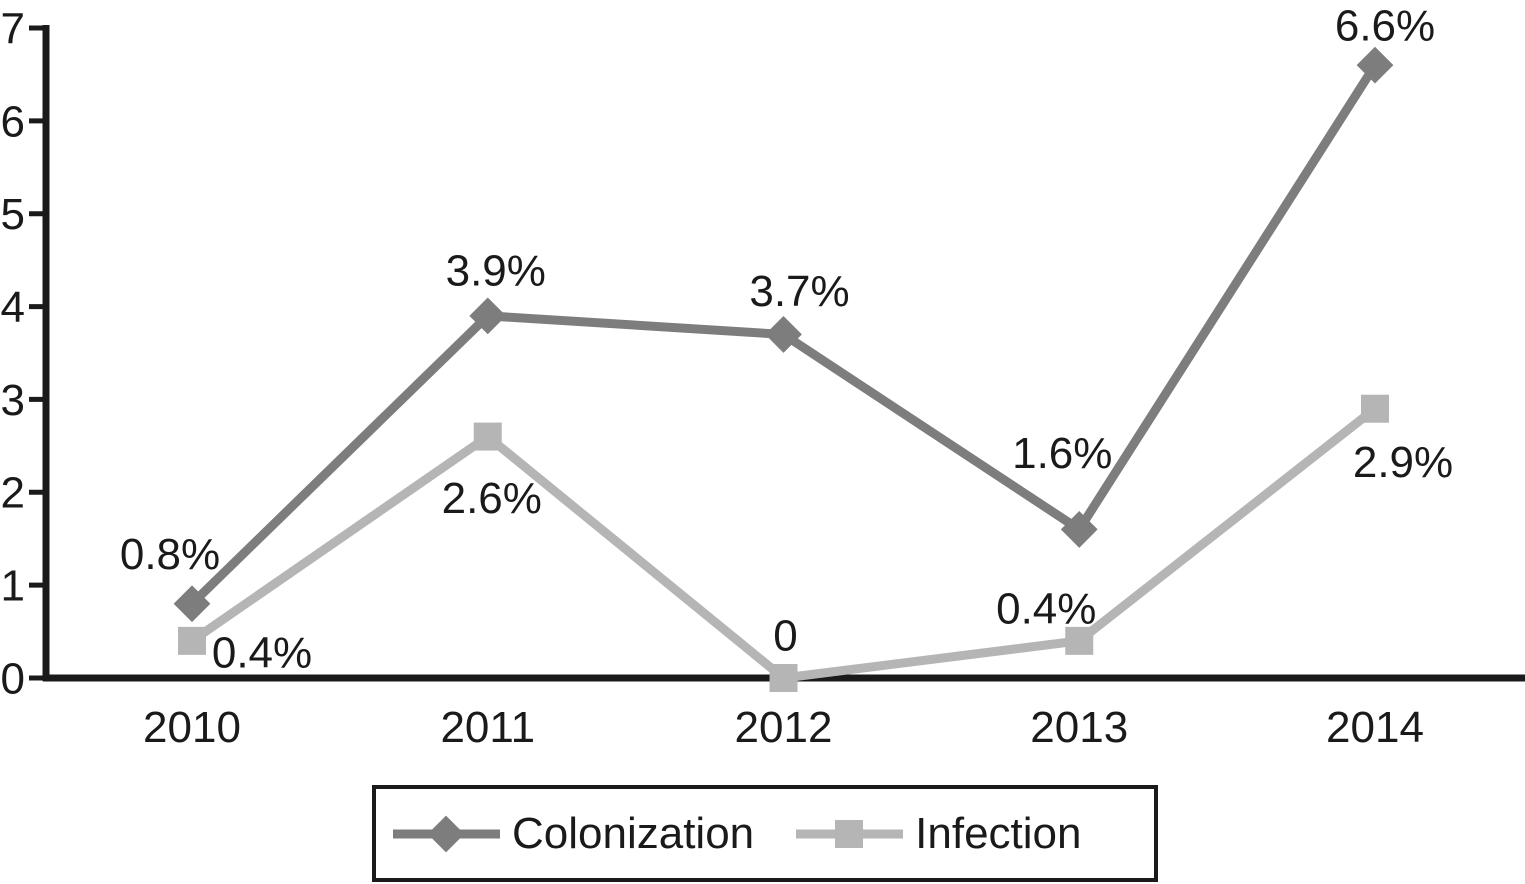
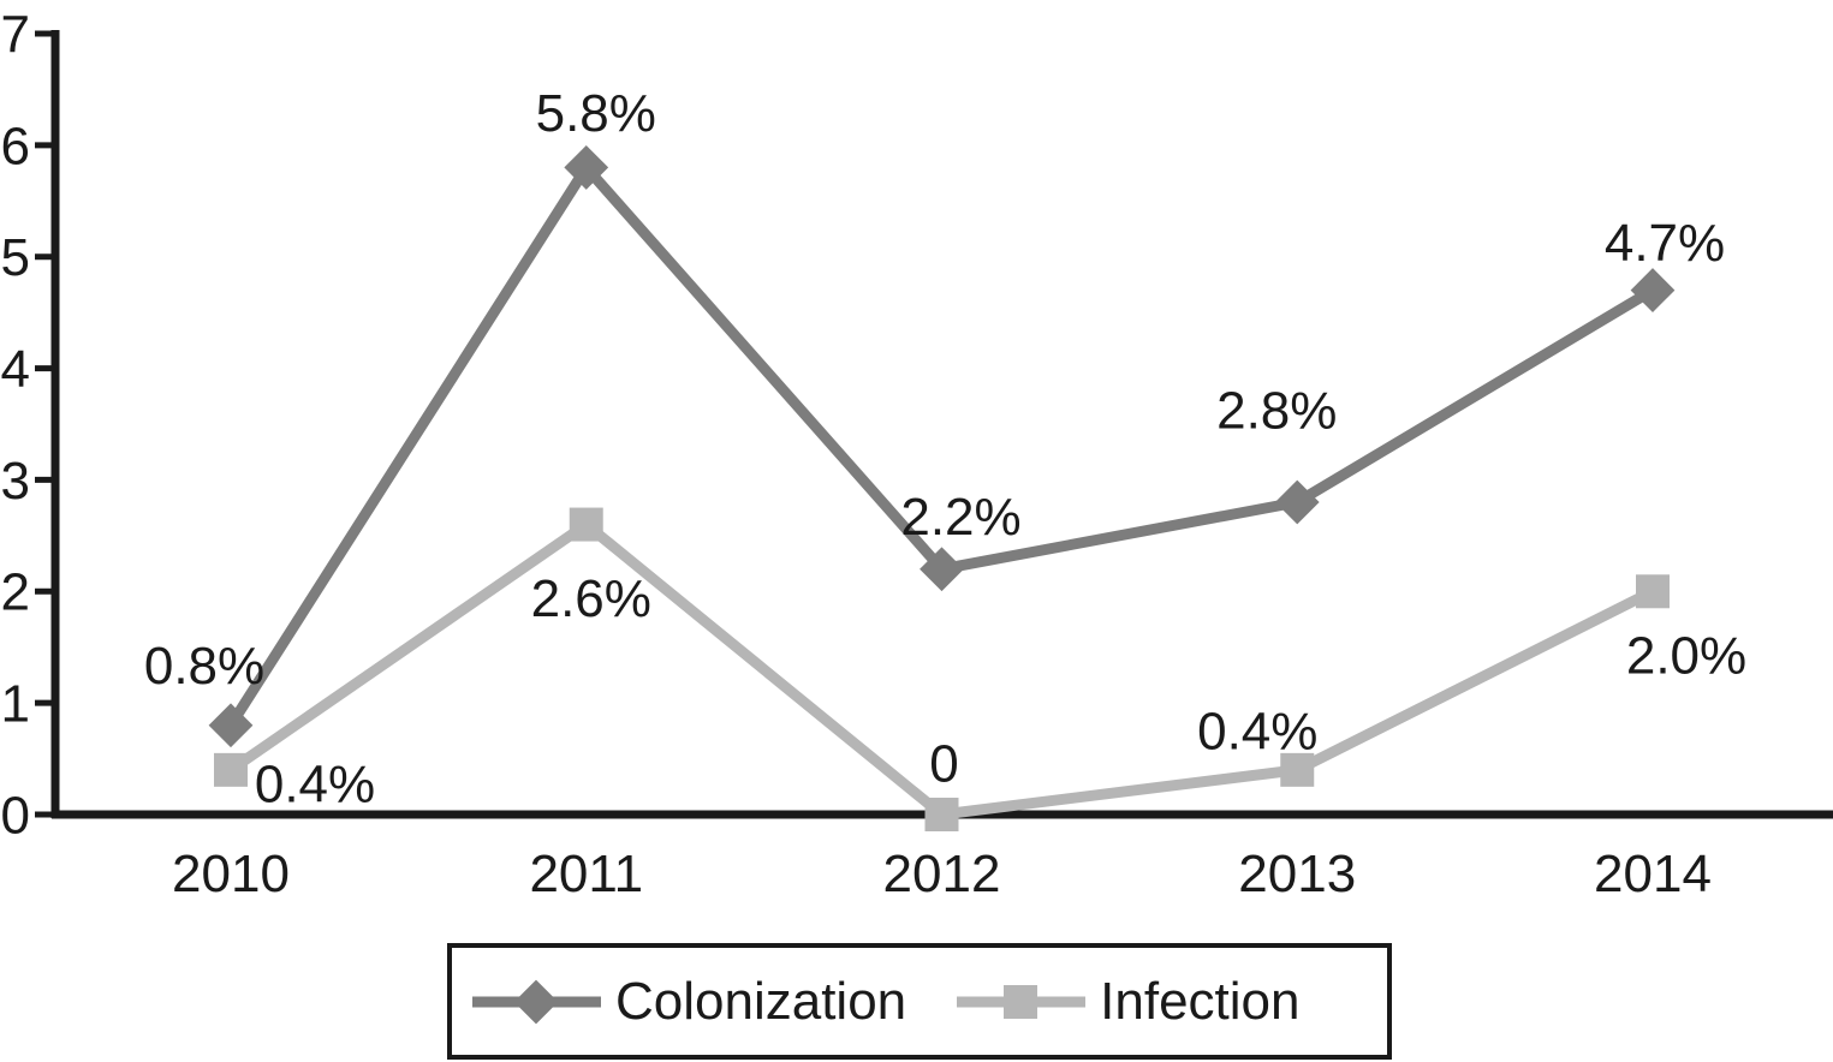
Colonization/2011: 3.9% -> 5.8%
Colonization/2012: 3.7% -> 2.2%
Colonization/2013: 1.6% -> 2.8%
Colonization/2014: 6.6% -> 4.7%
Infection/2014: 2.9% -> 2.0%
